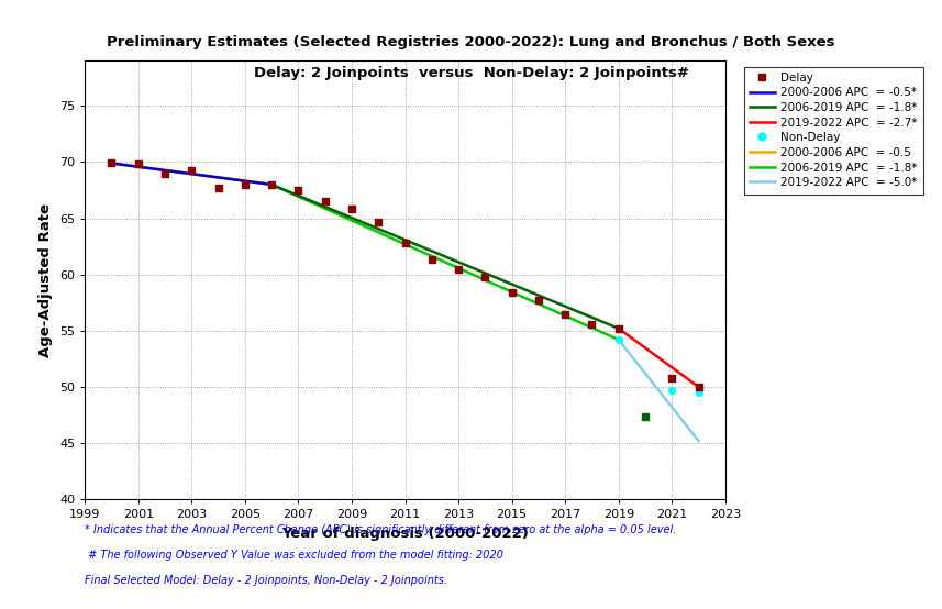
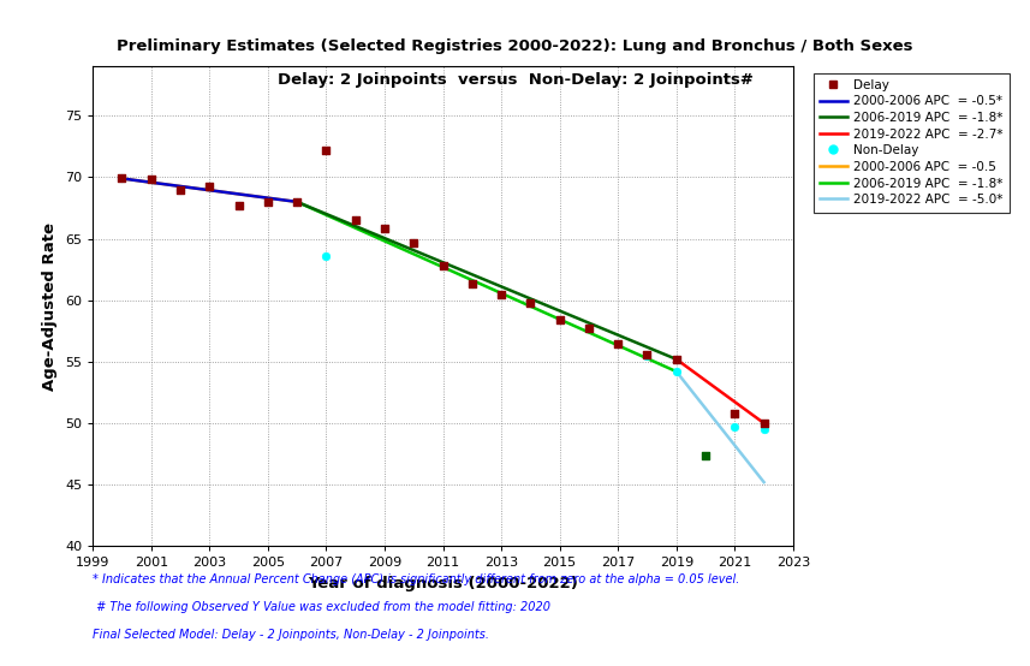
Delay/2007: 67.5 -> 72.2
Non-Delay/2007: 67.5 -> 63.6
